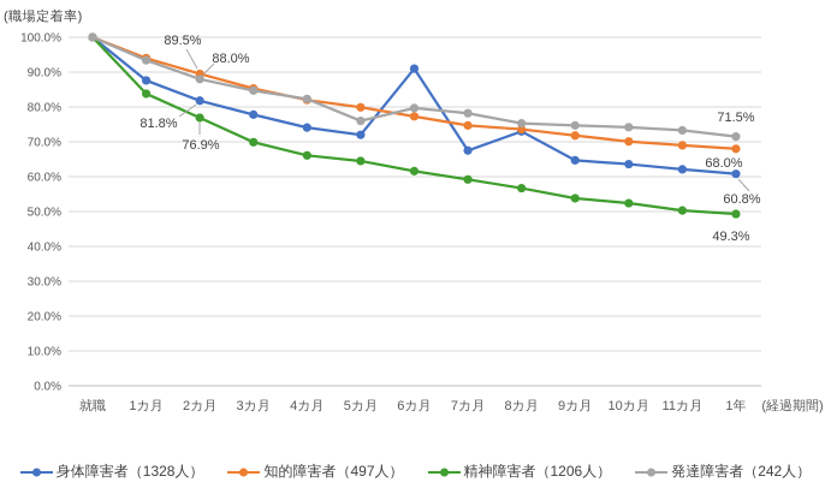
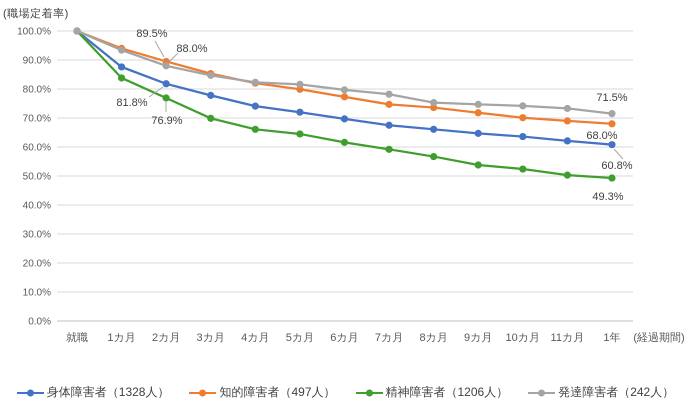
発達障害者（242人）/5カ月: 76% -> 82%
身体障害者（1328人）/6カ月: 91% -> 70%
身体障害者（1328人）/8カ月: 73% -> 66%
